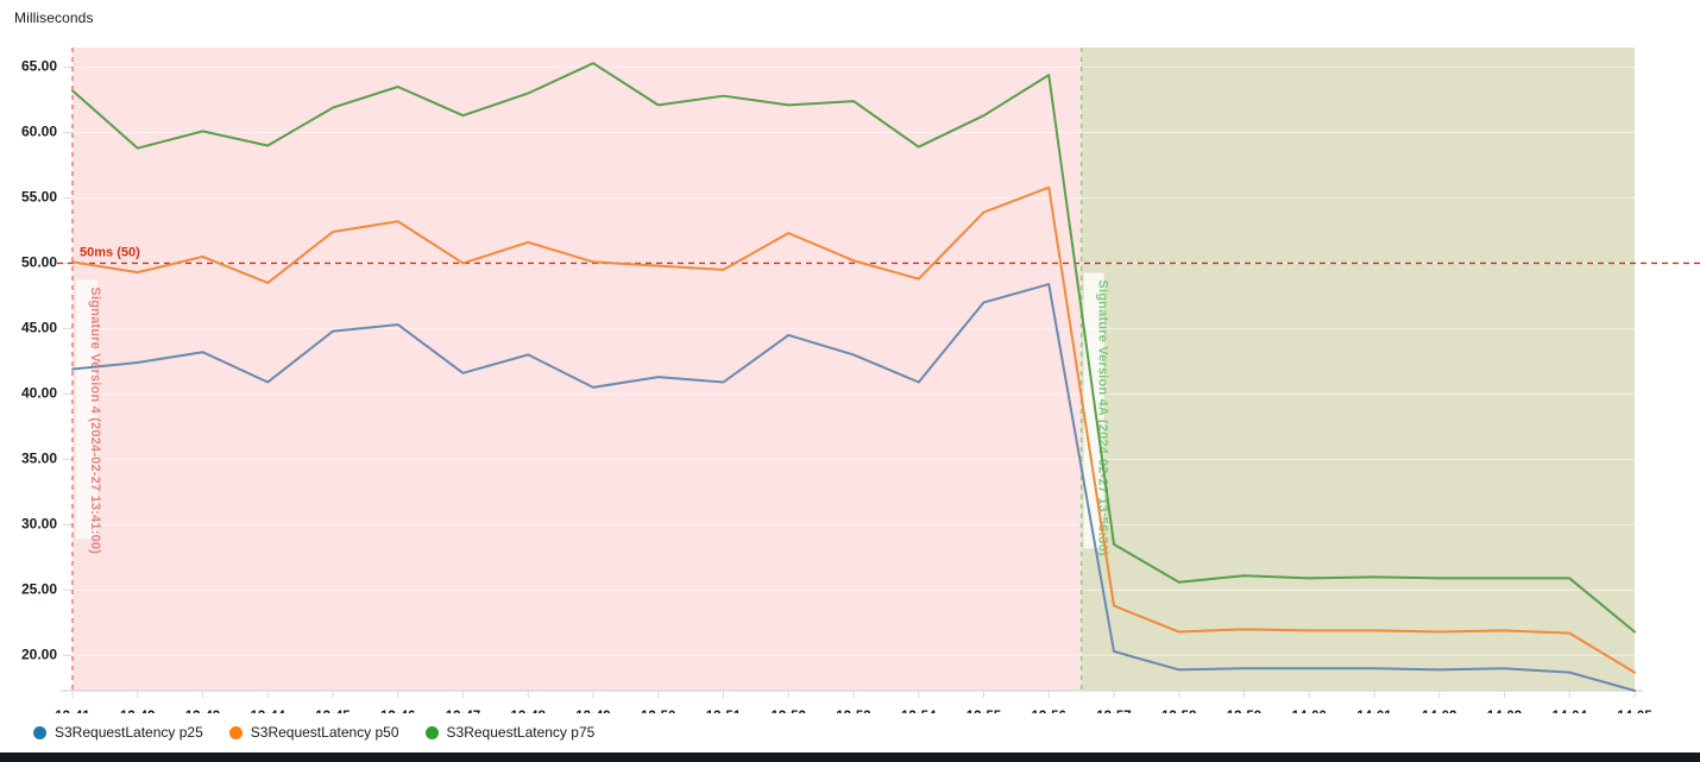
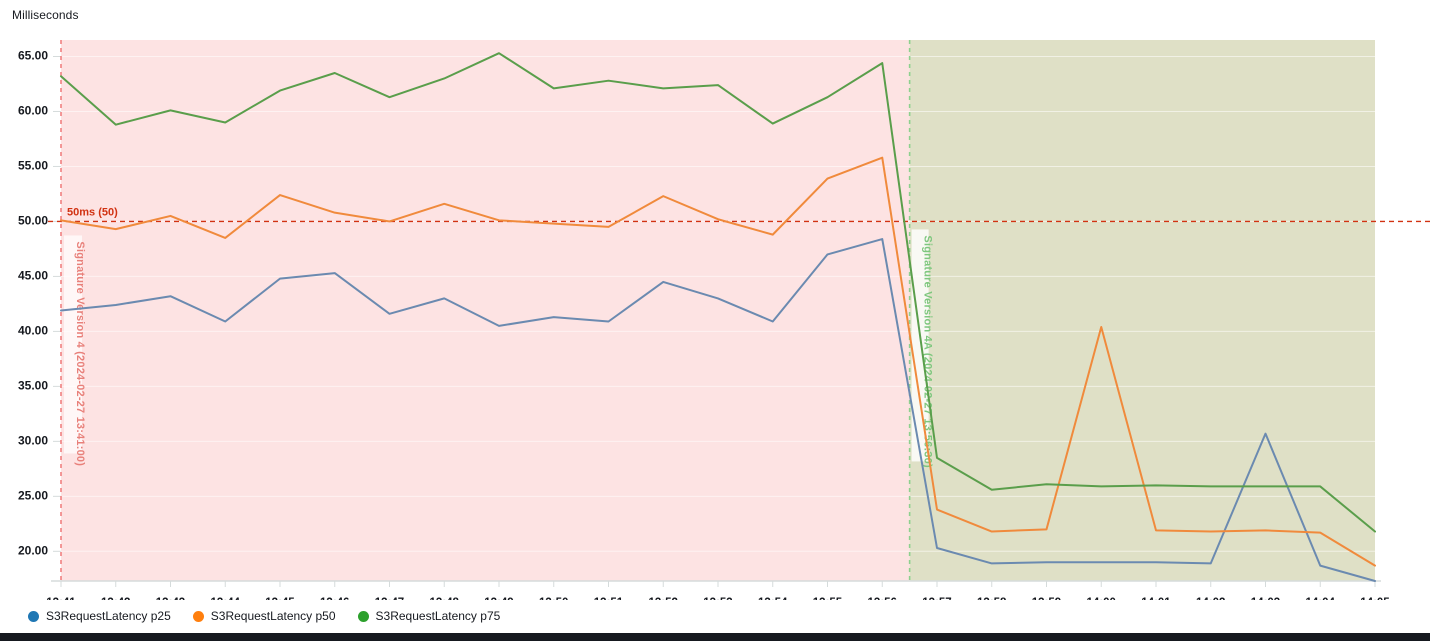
S3RequestLatency p50/13:46: 53.2 -> 50.8
S3RequestLatency p50/14:00: 21.9 -> 40.4
S3RequestLatency p25/14:03: 19.0 -> 30.7
